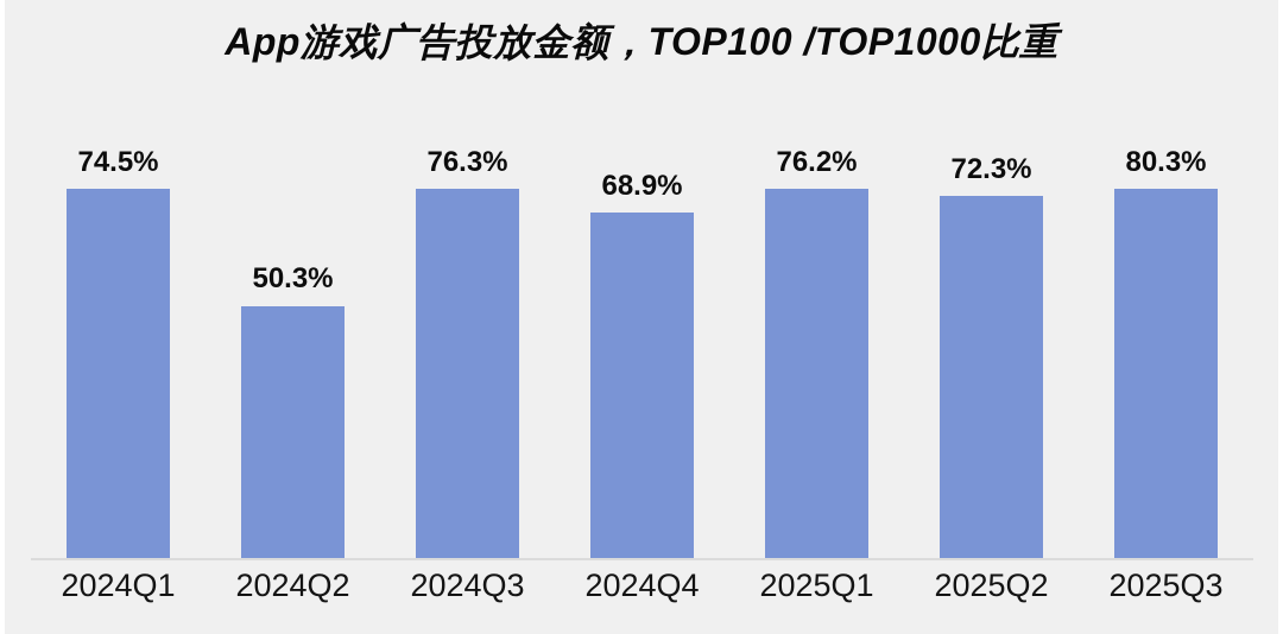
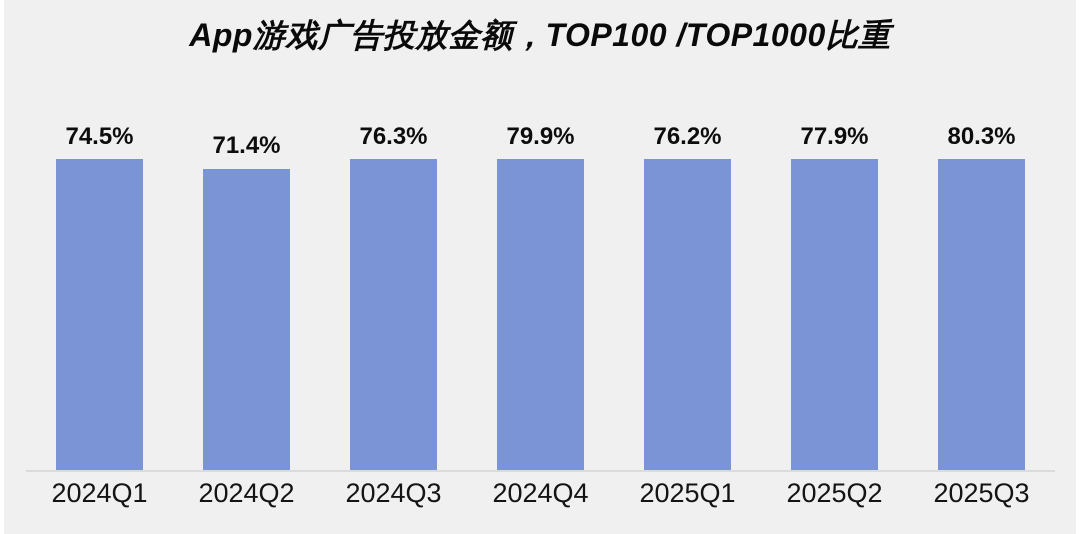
2024Q2: 50.3% -> 71.4%
2024Q4: 68.9% -> 79.9%
2025Q2: 72.3% -> 77.9%
